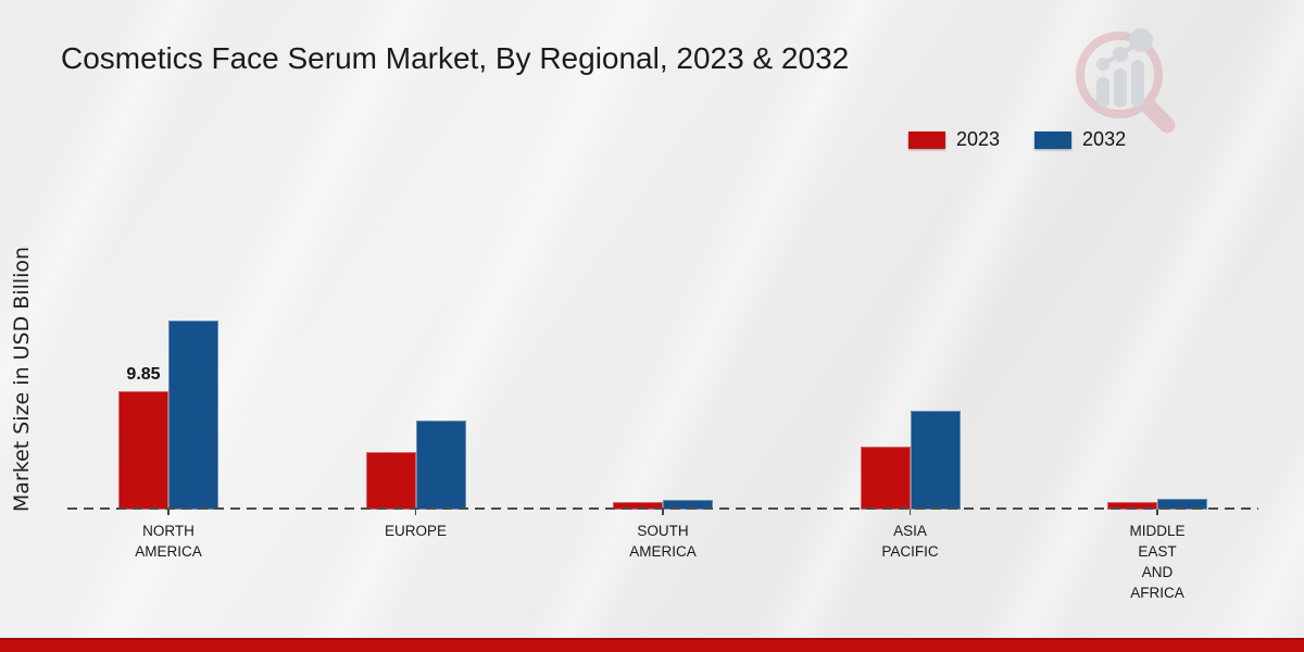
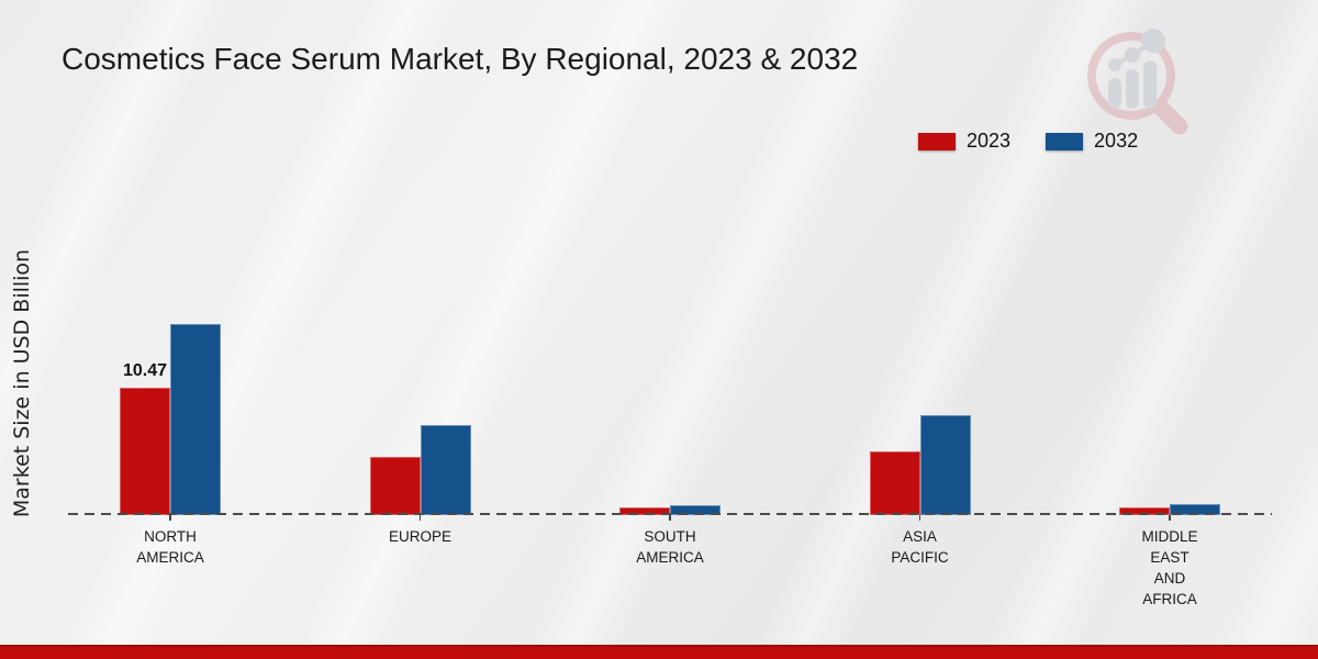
2023/NORTH AMERICA: 9.85 -> 10.47
